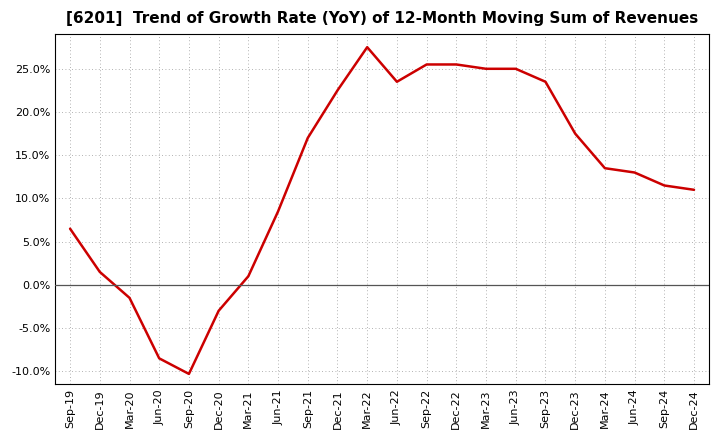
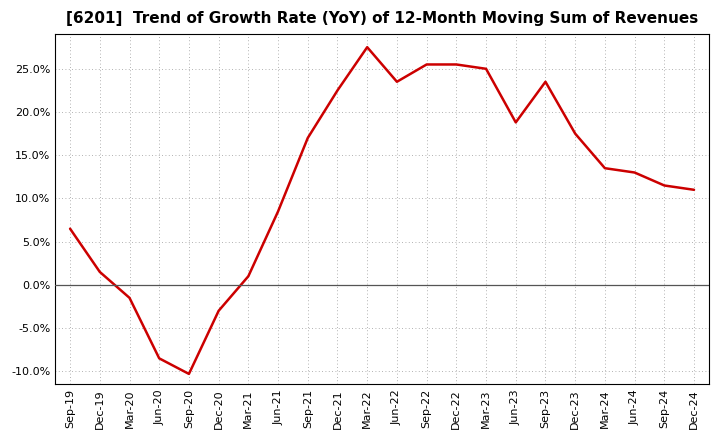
Jun-23: 25.0% -> 18.8%
